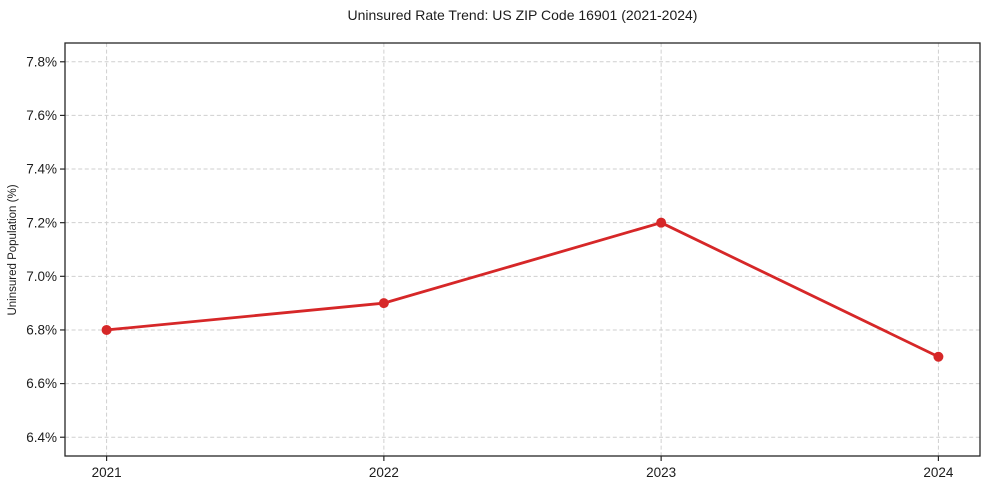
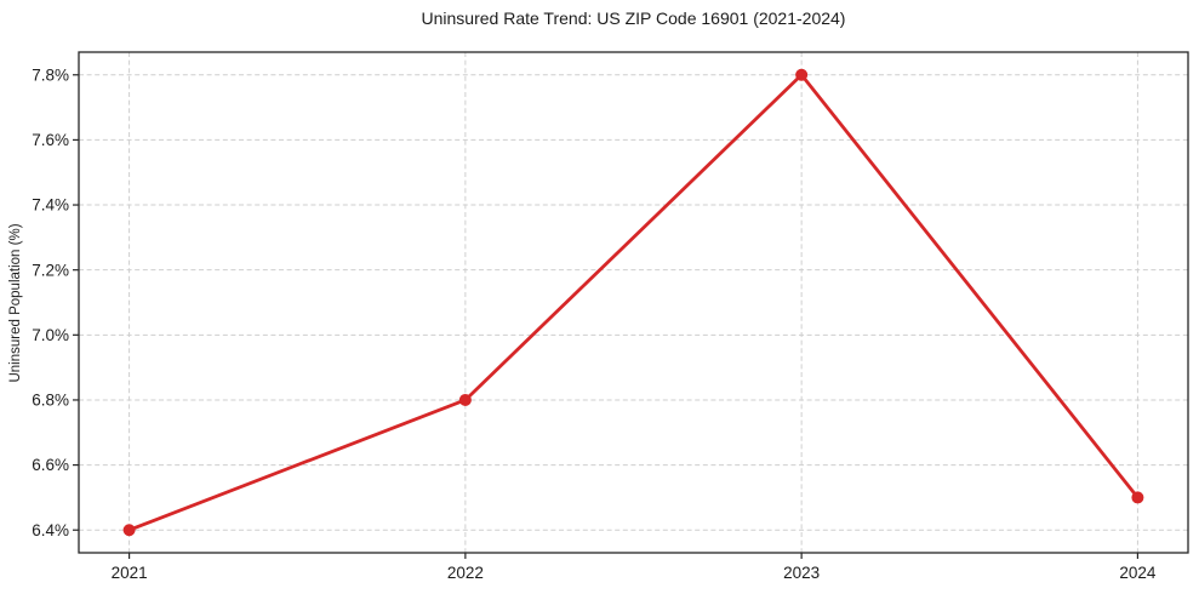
2021: 6.8% -> 6.4%
2022: 6.9% -> 6.8%
2023: 7.2% -> 7.8%
2024: 6.7% -> 6.5%
